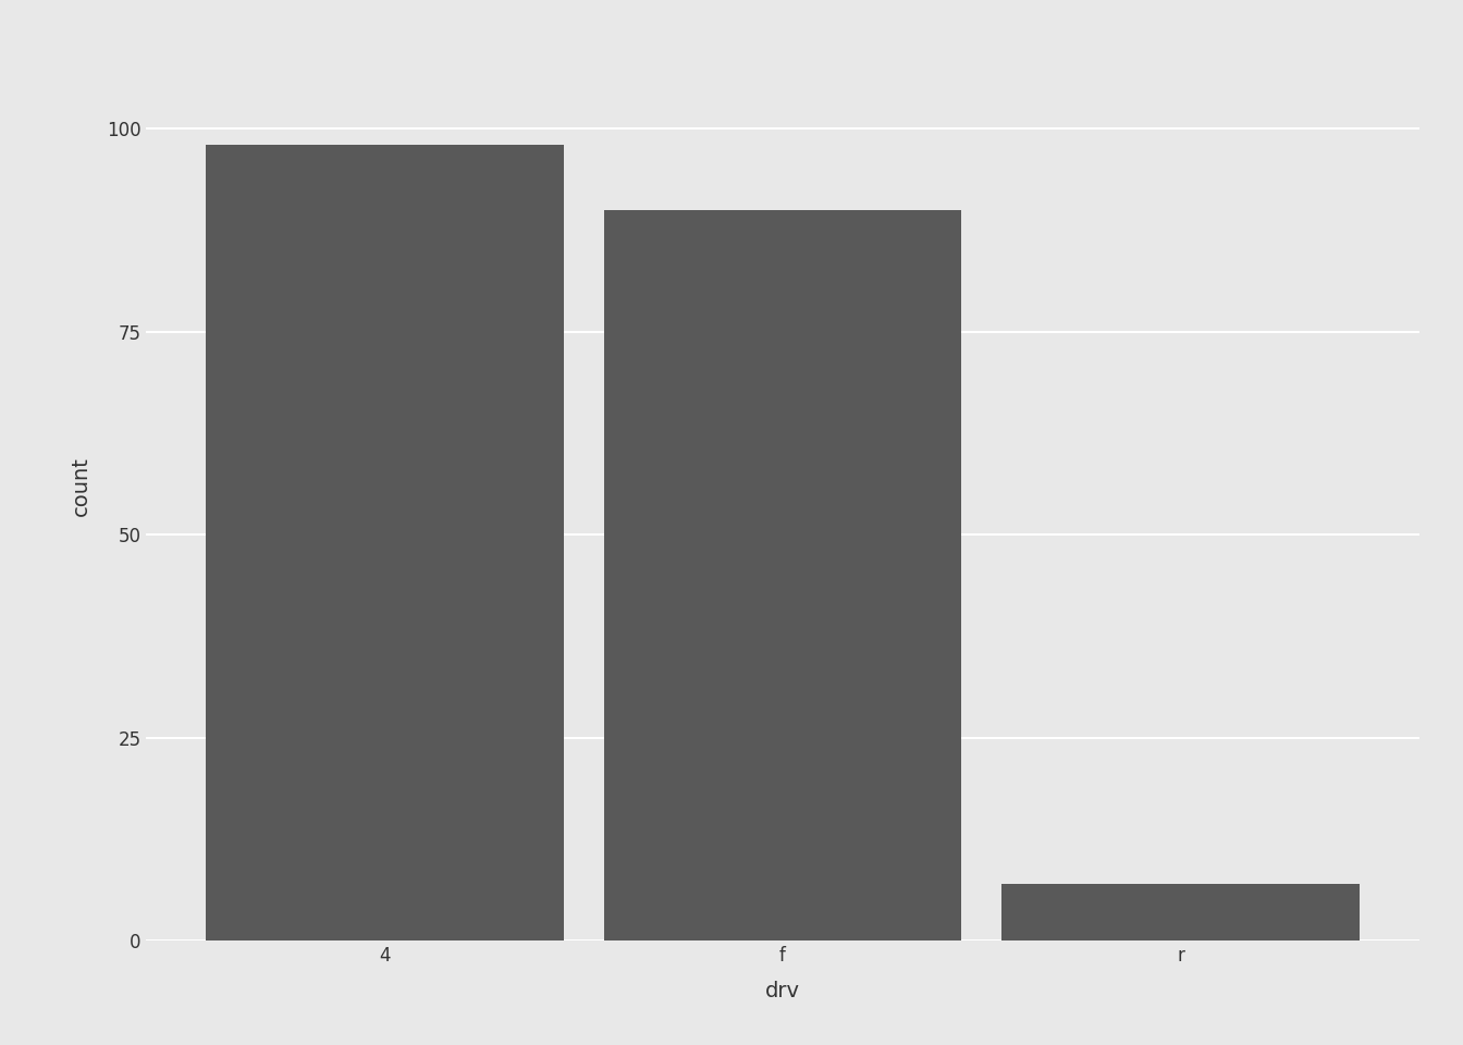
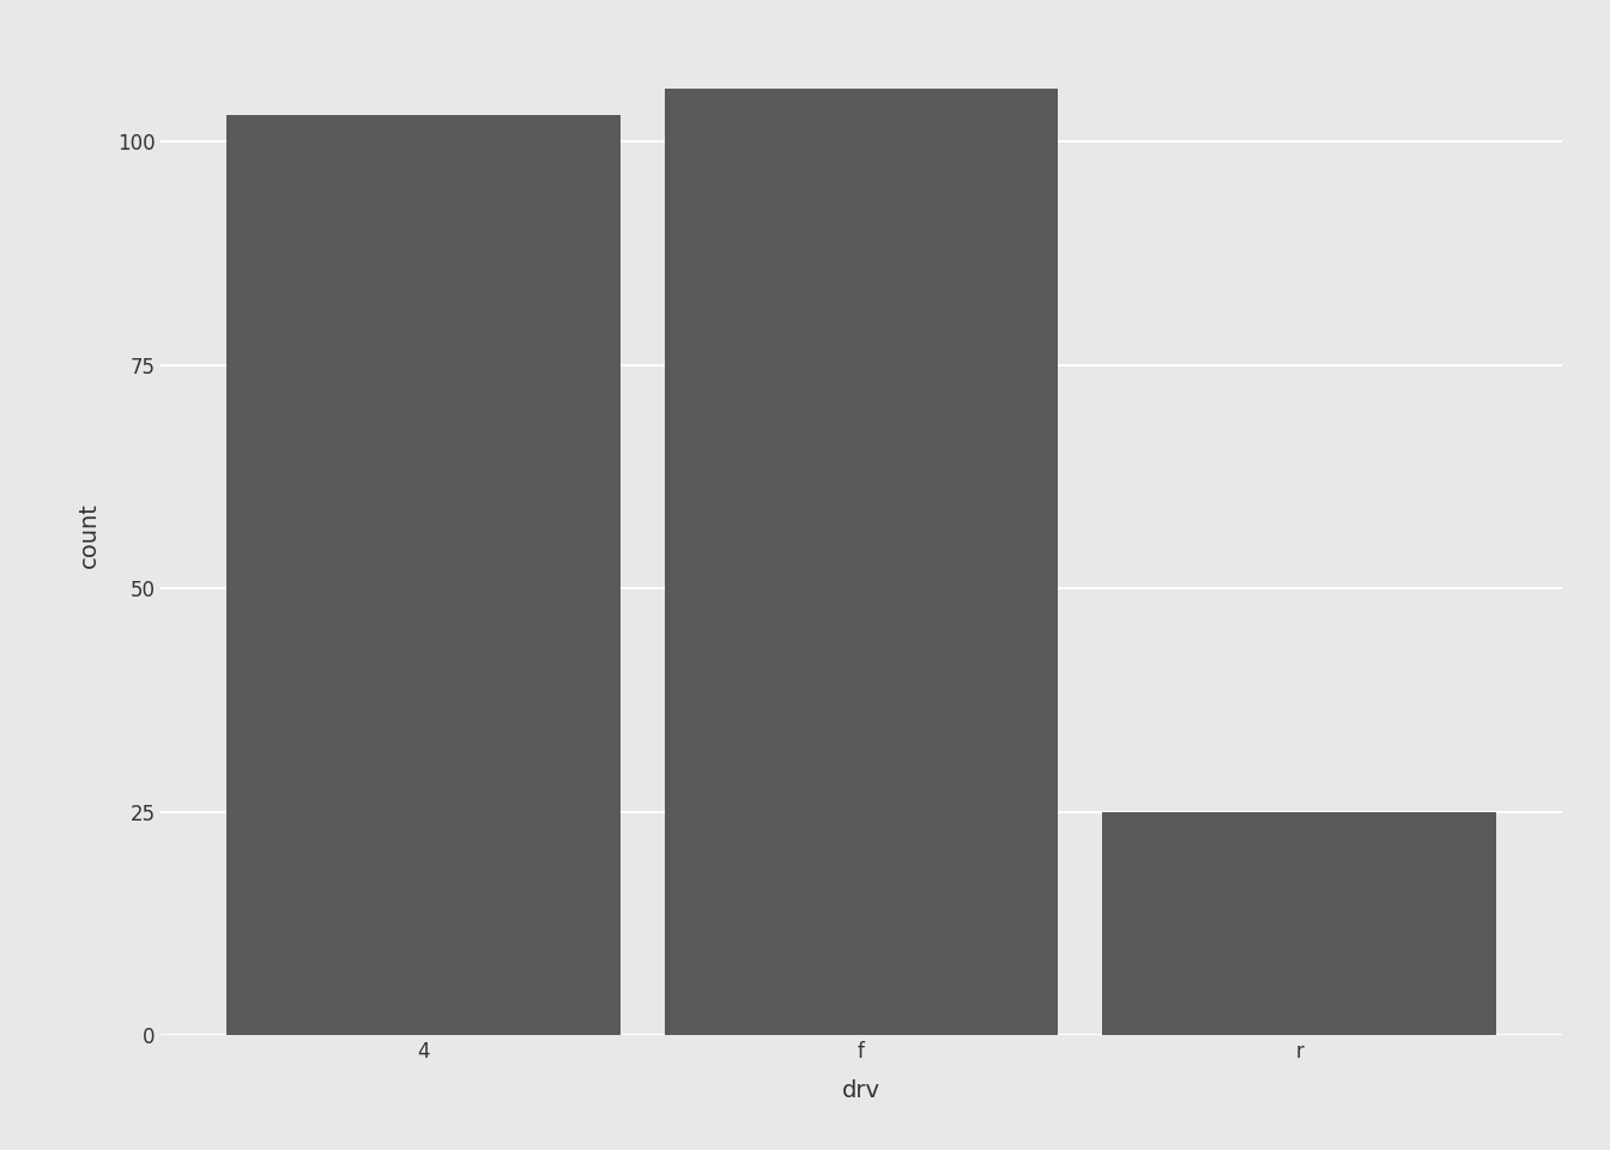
4: 98 -> 103
f: 90 -> 106
r: 7 -> 25
